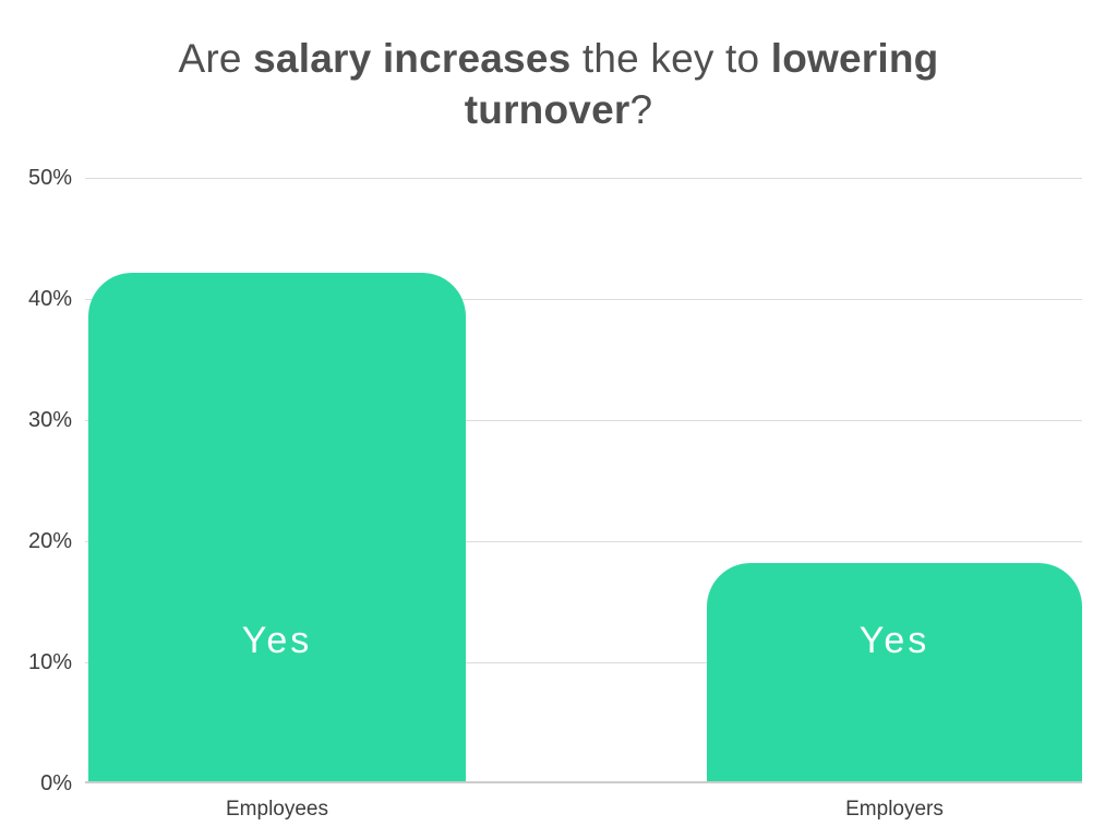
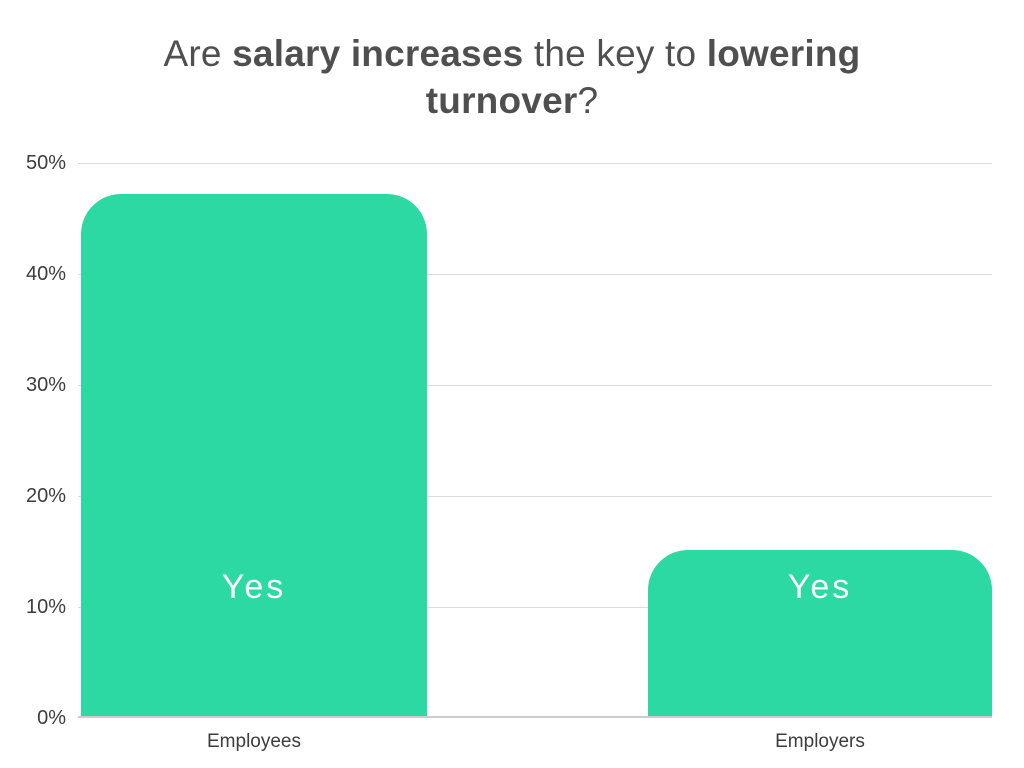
Employees: 42% -> 47%
Employers: 18% -> 15%
